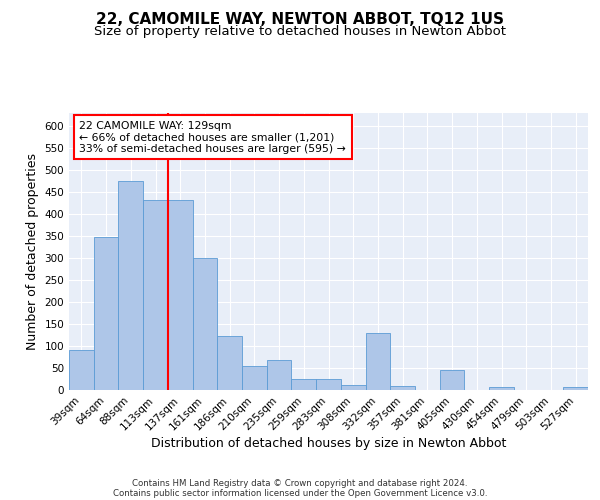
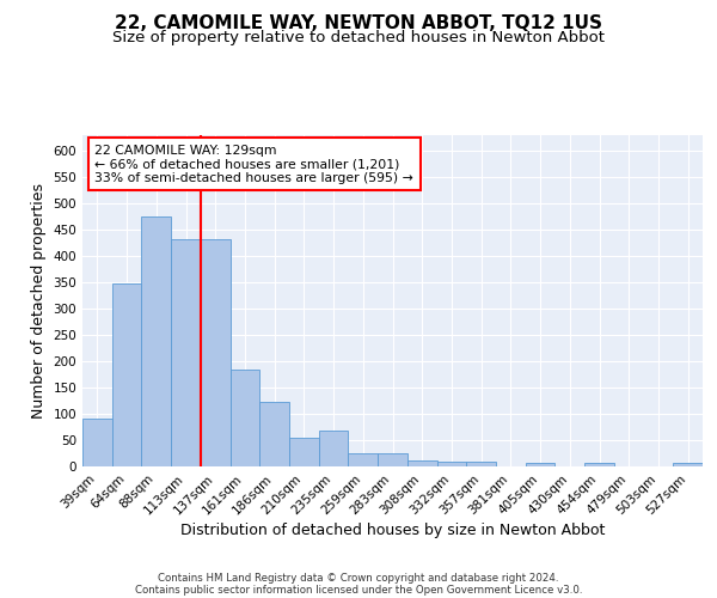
161sqm: 300 -> 183
332sqm: 130 -> 8
405sqm: 45 -> 7
